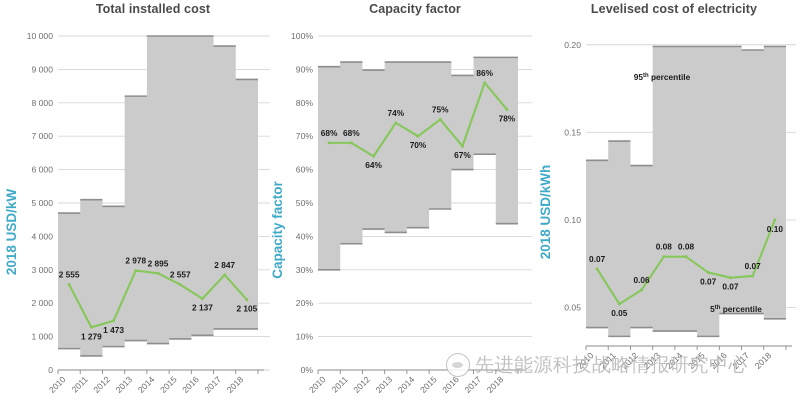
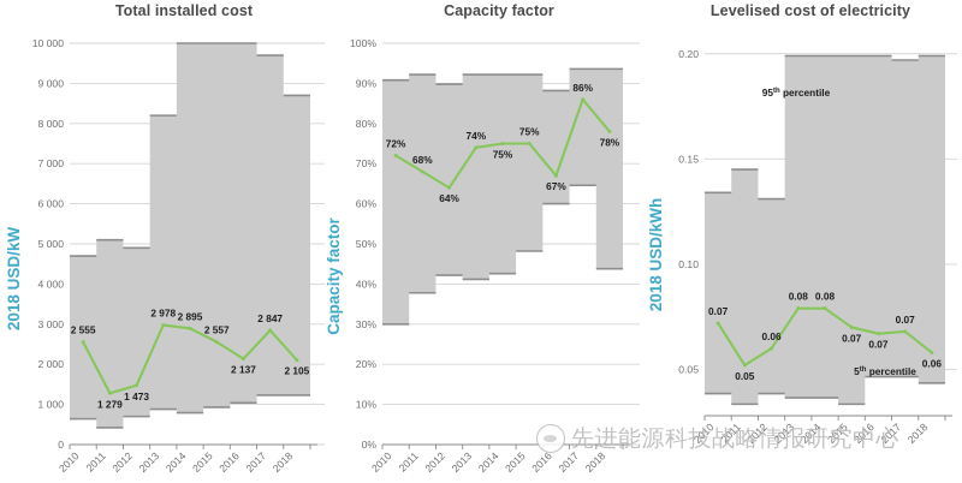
Capacity factor/2010: 68% -> 72%
Capacity factor/2014: 70% -> 75%
Levelised cost of electricity/2018: 0.10 -> 0.06
